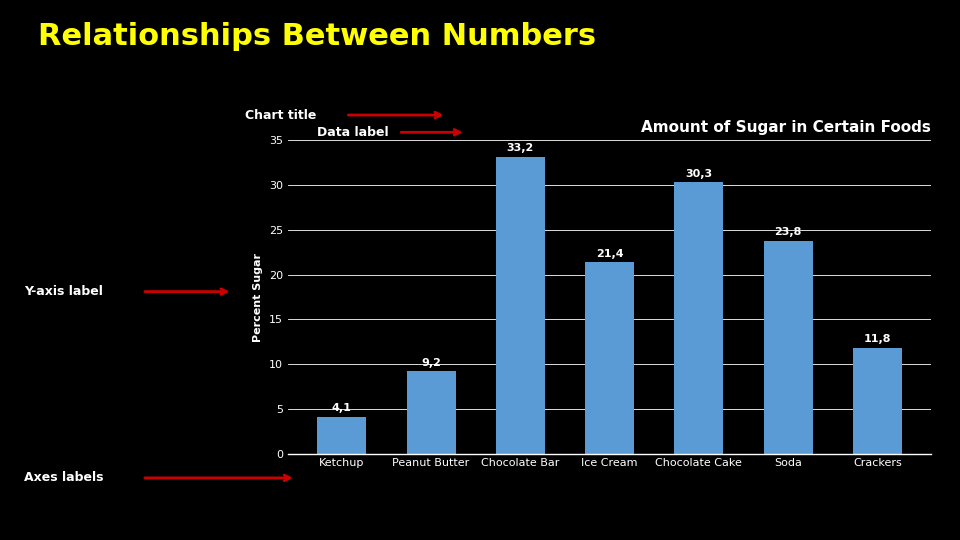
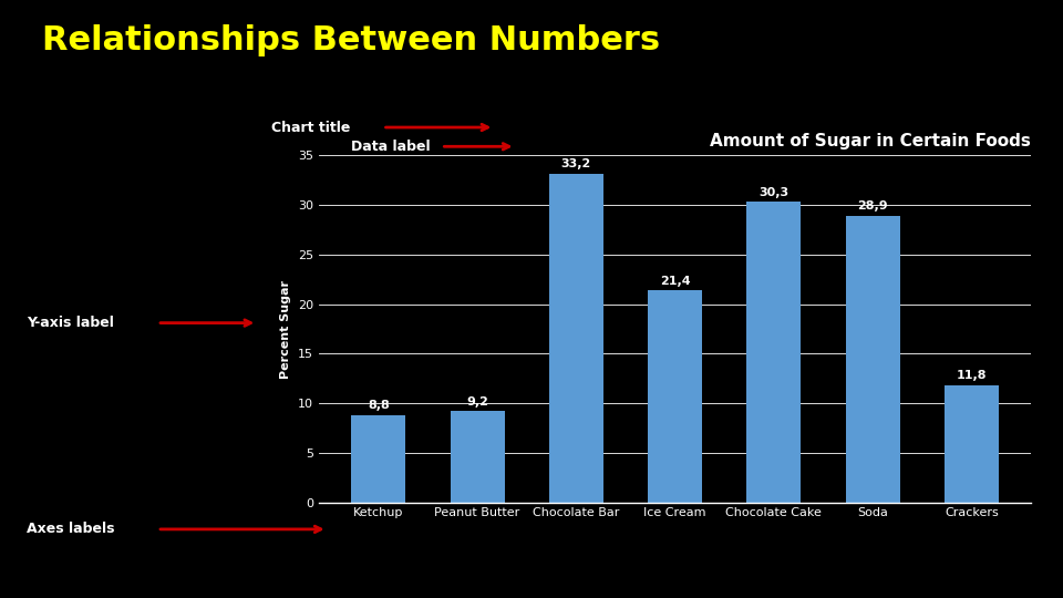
Ketchup: 4,1 -> 8,8
Soda: 23,8 -> 28,9
